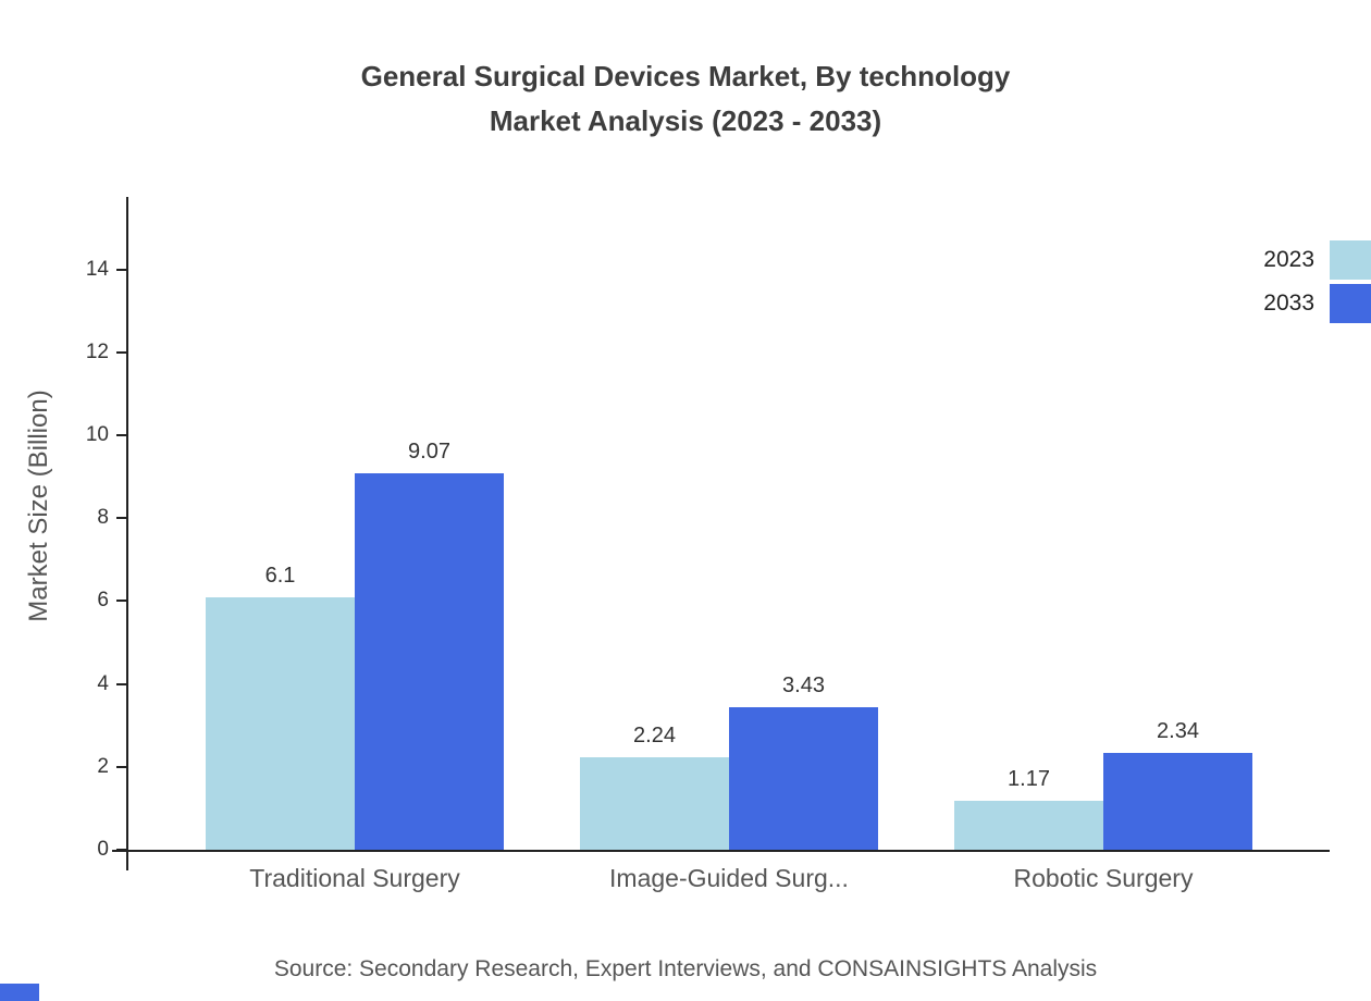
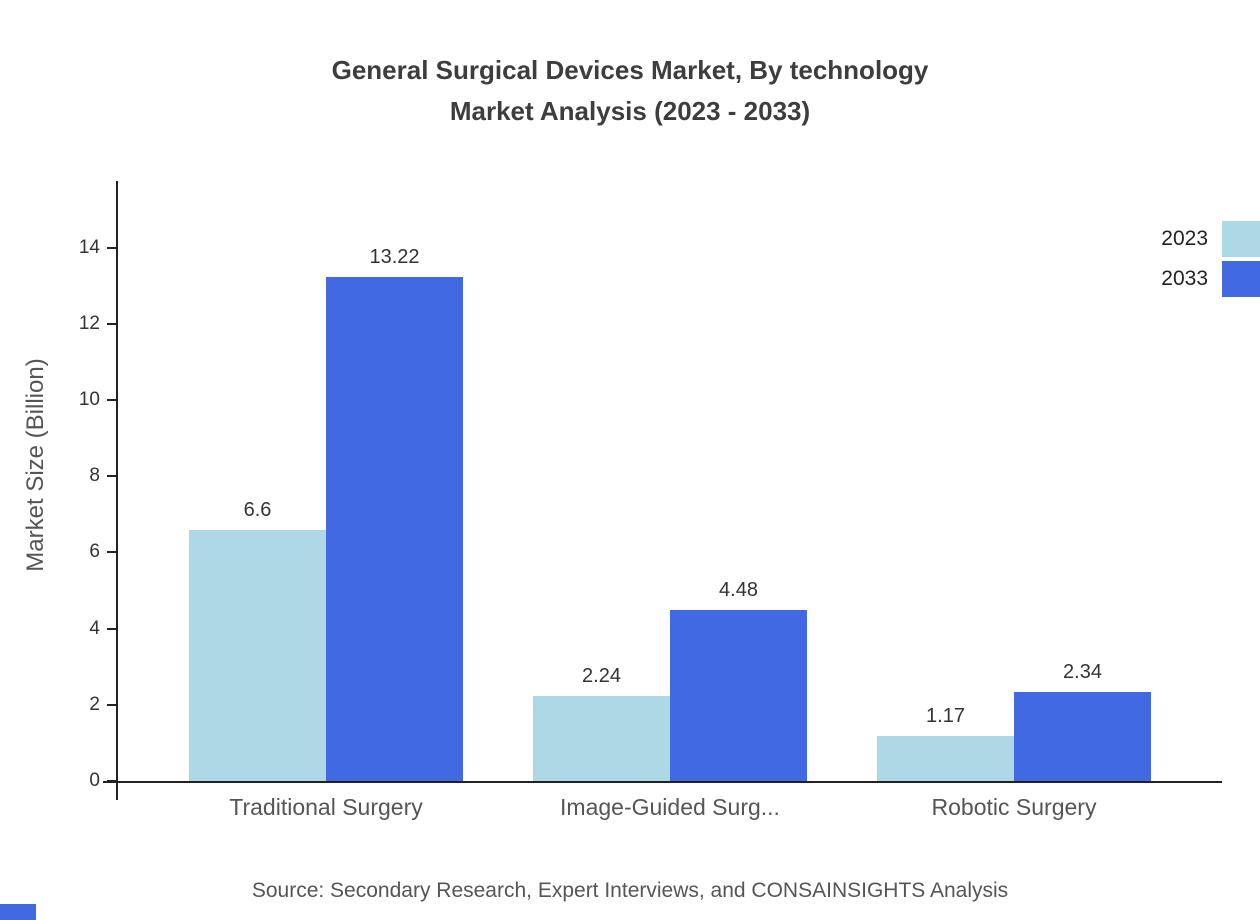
2023/Traditional Surgery: 6.1 -> 6.6
2033/Traditional Surgery: 9.07 -> 13.22
2033/Image-Guided Surg...: 3.43 -> 4.48
